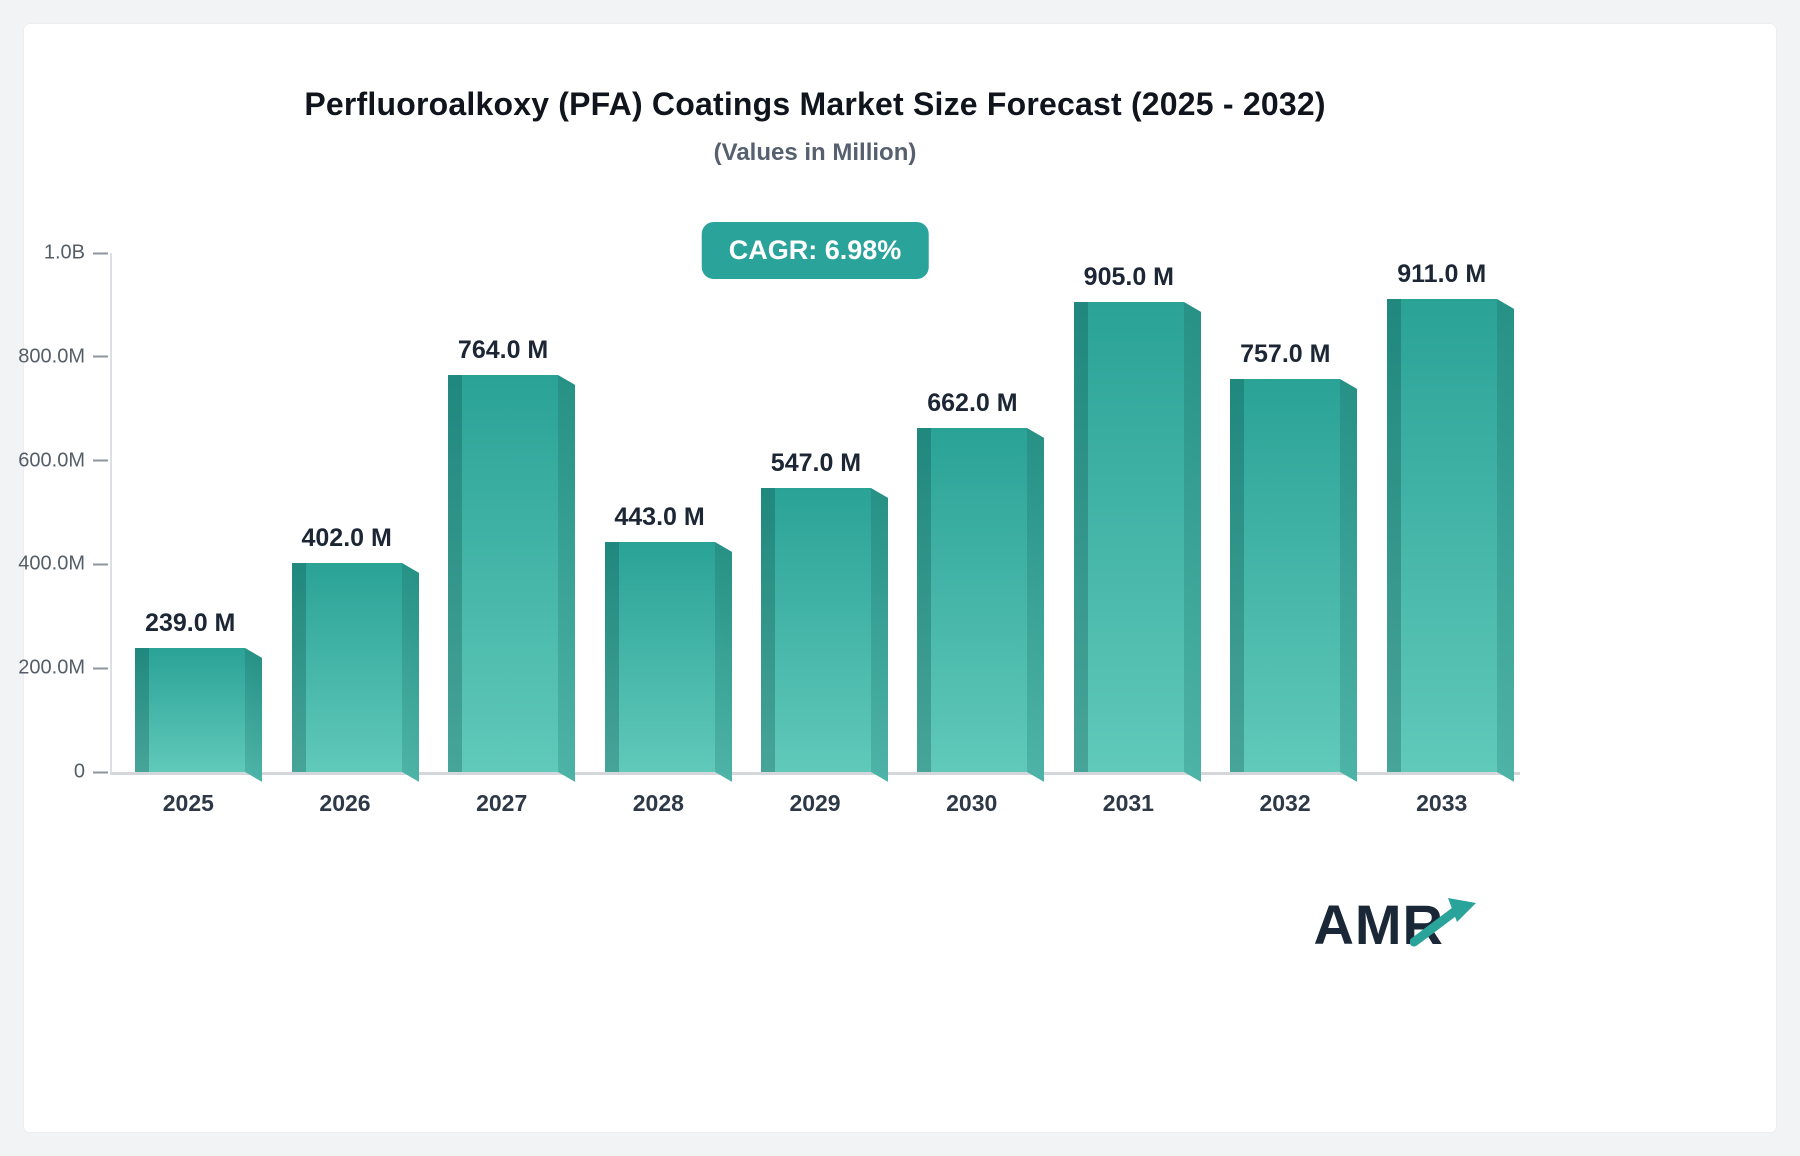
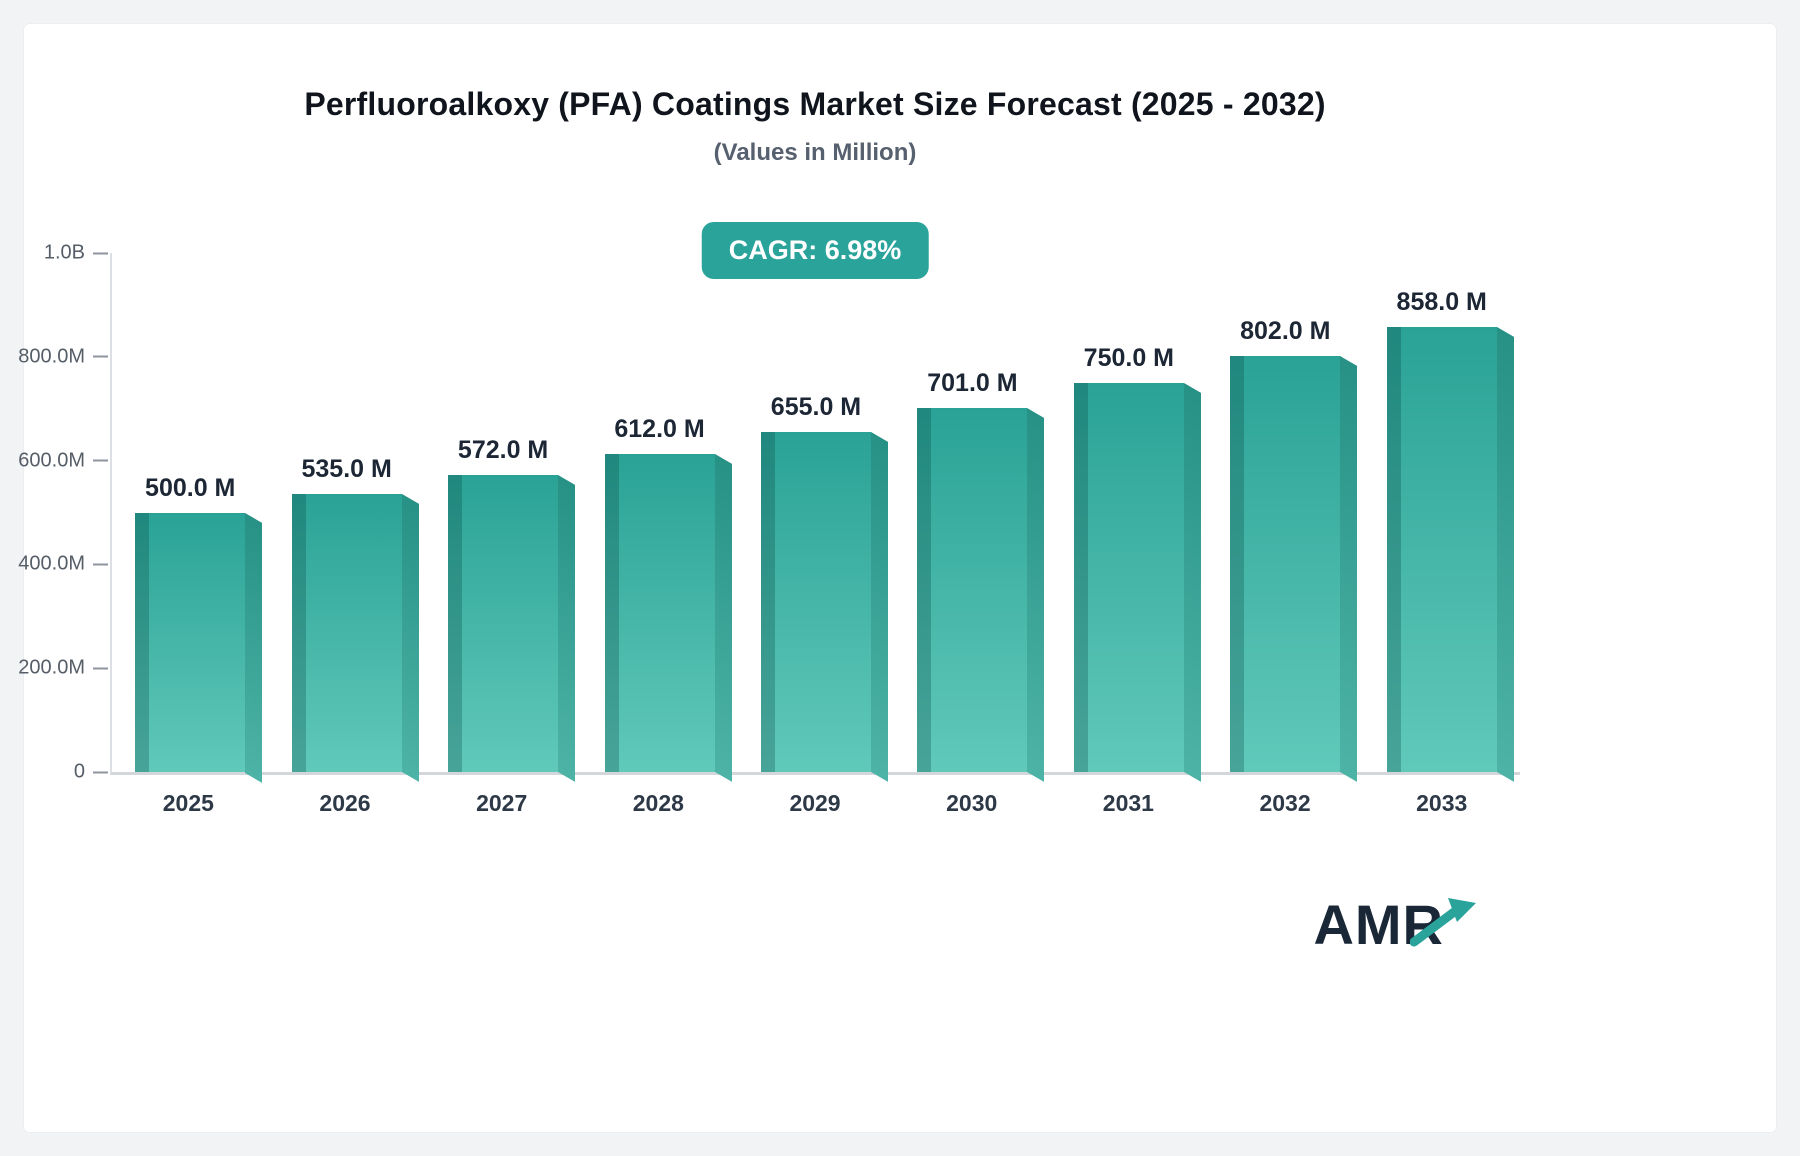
2025: 239.0 -> 500.0
2026: 402.0 -> 535.0
2027: 764.0 -> 572.0
2028: 443.0 -> 612.0
2029: 547.0 -> 655.0
2030: 662.0 -> 701.0
2031: 905.0 -> 750.0
2032: 757.0 -> 802.0
2033: 911.0 -> 858.0
